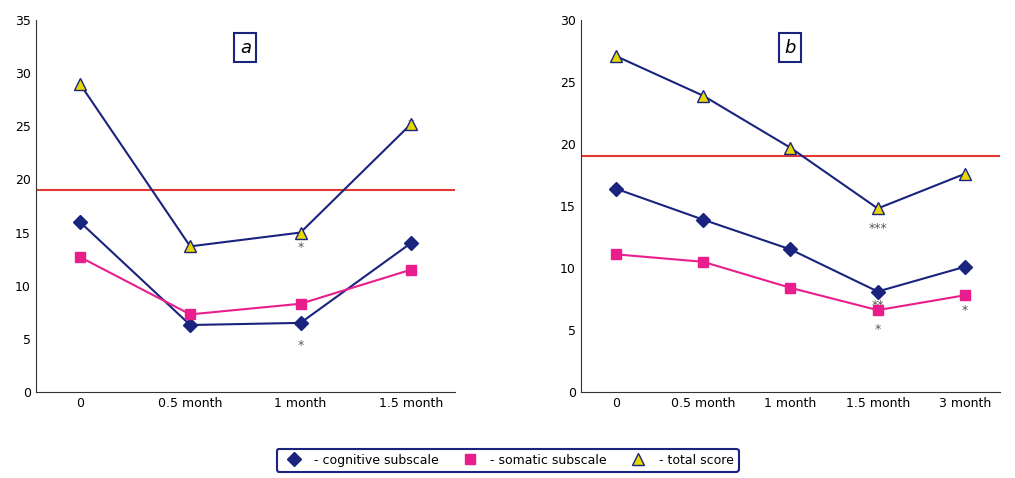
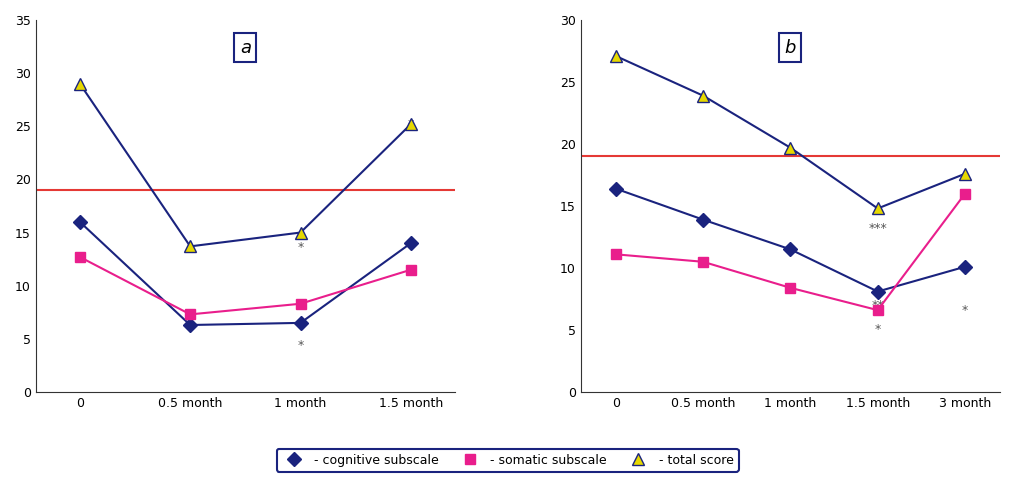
- somatic subscale/3 month: 7.8 -> 16.0
